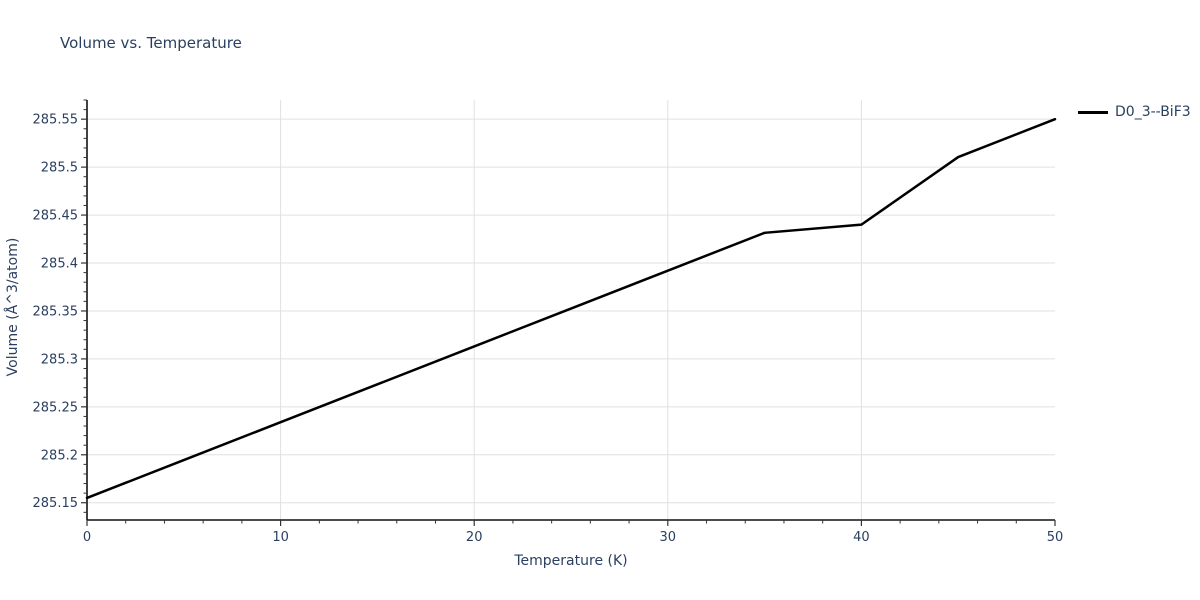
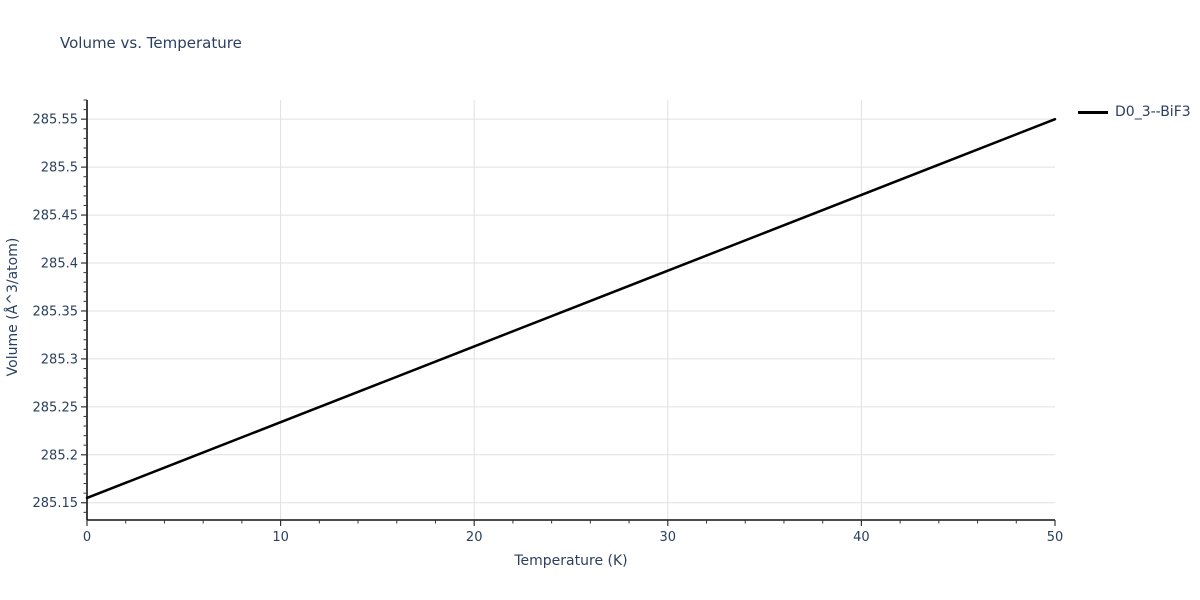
40: 285.44 -> 285.47
